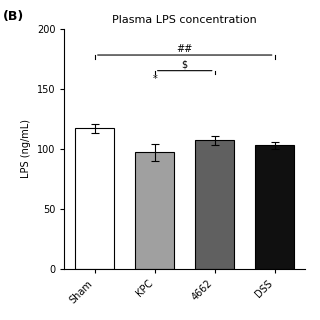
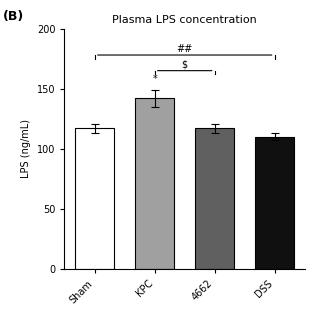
KPC: 97 -> 142
4662: 107 -> 117
DSS: 103 -> 110
